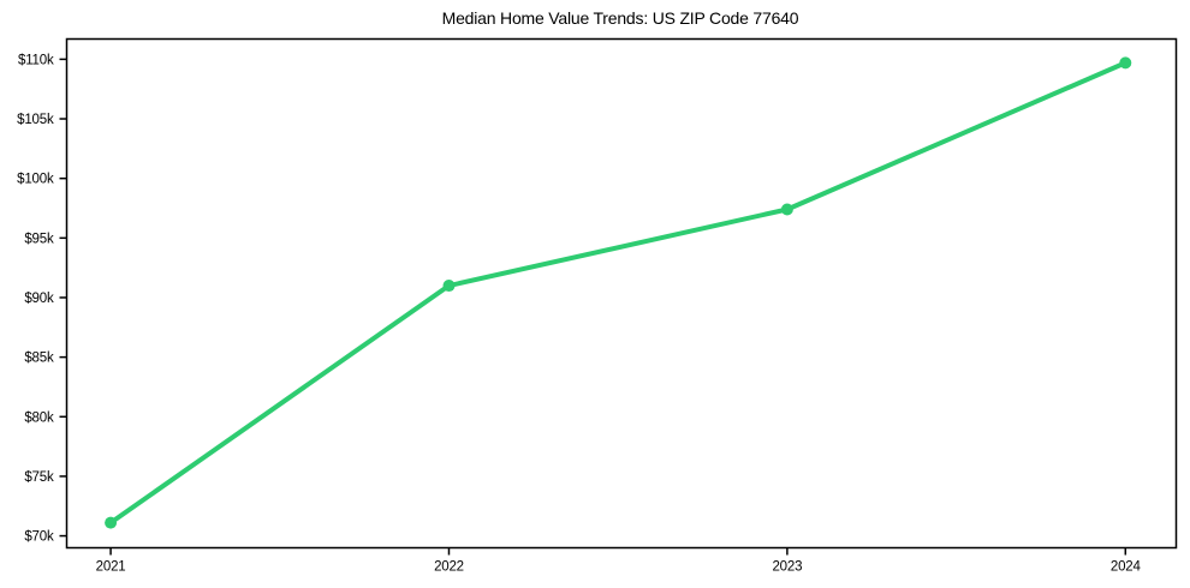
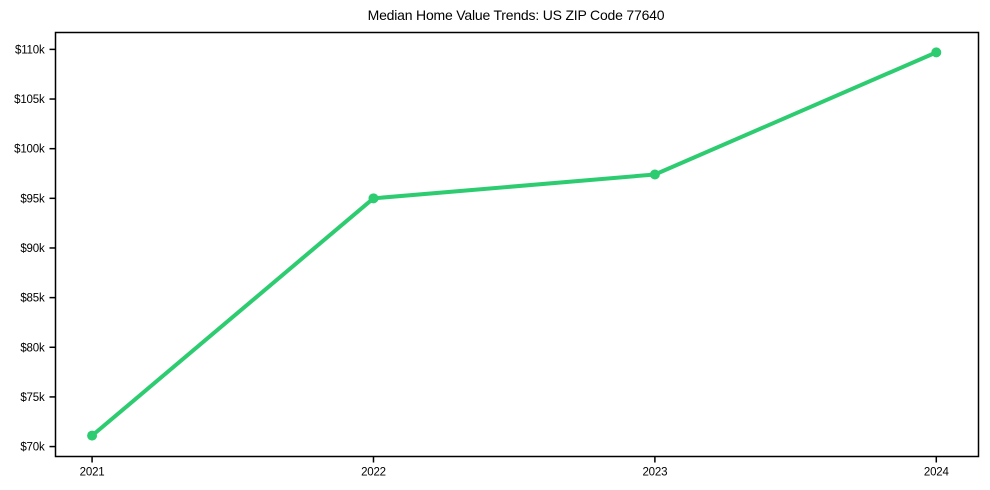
2022: $91k -> $95k
